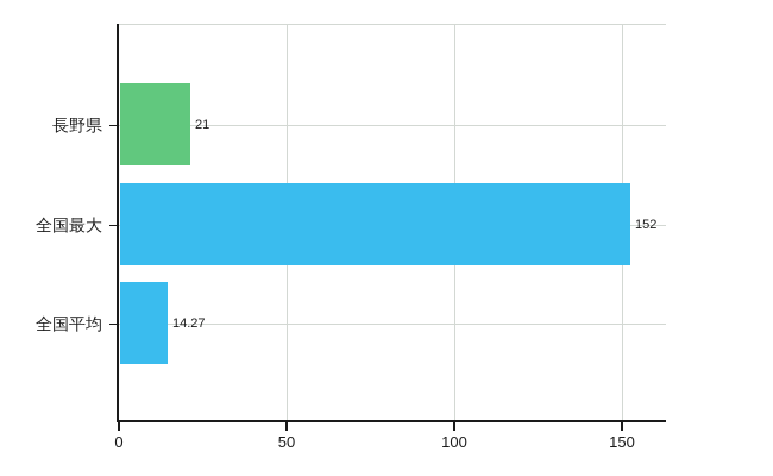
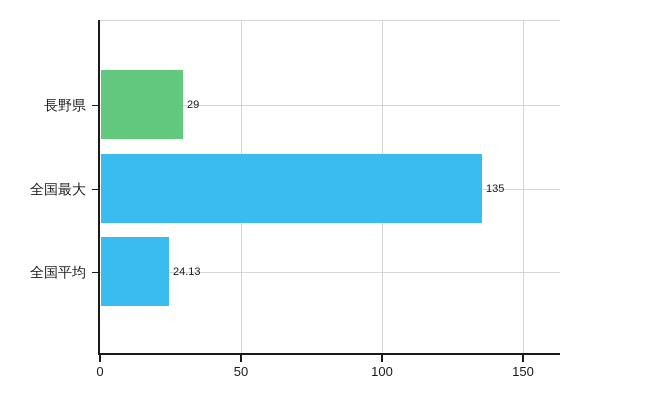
長野県: 21 -> 29
全国最大: 152 -> 135
全国平均: 14.27 -> 24.13
